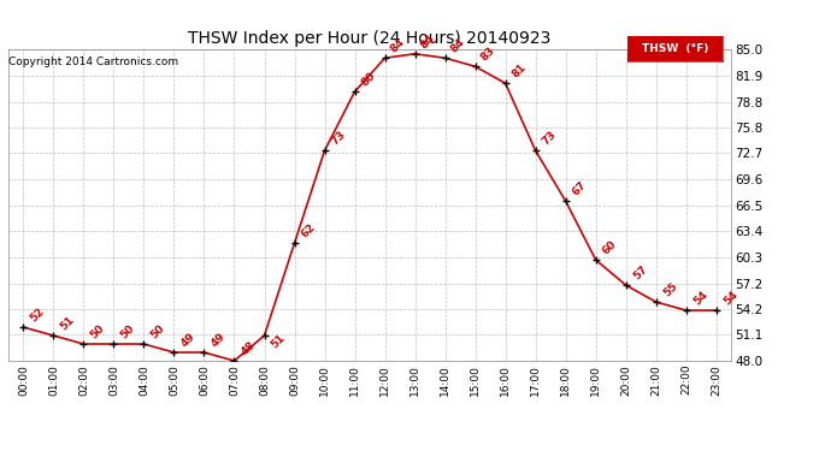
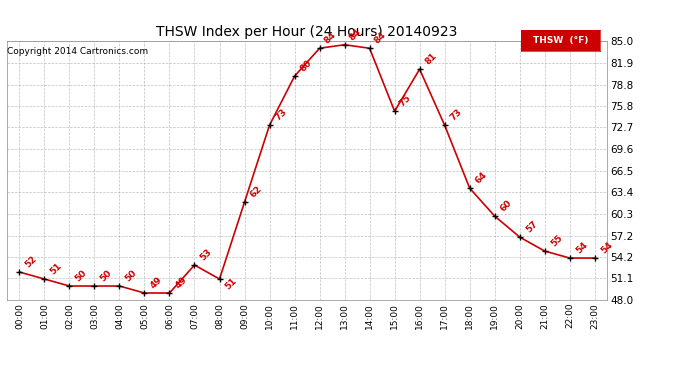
07:00: 48 -> 53
15:00: 83 -> 75
18:00: 67 -> 64
